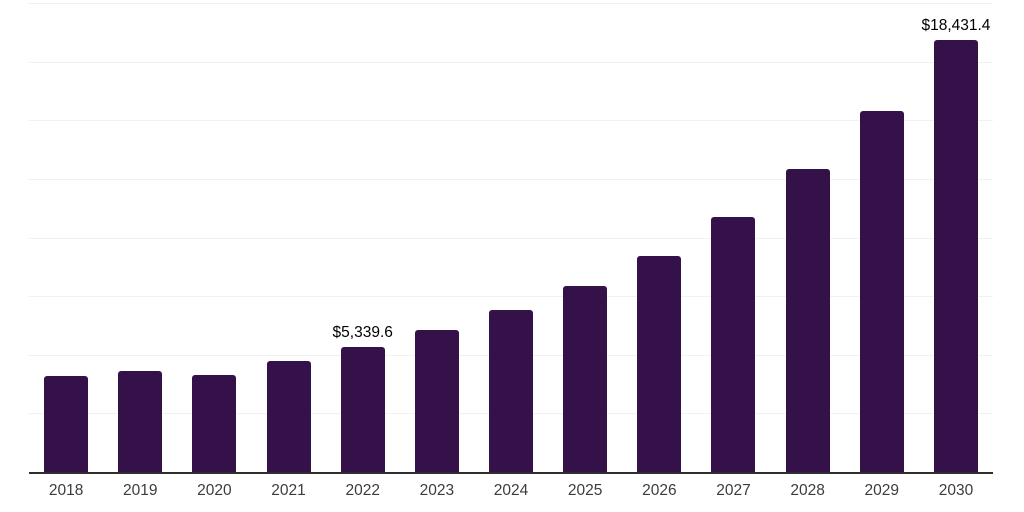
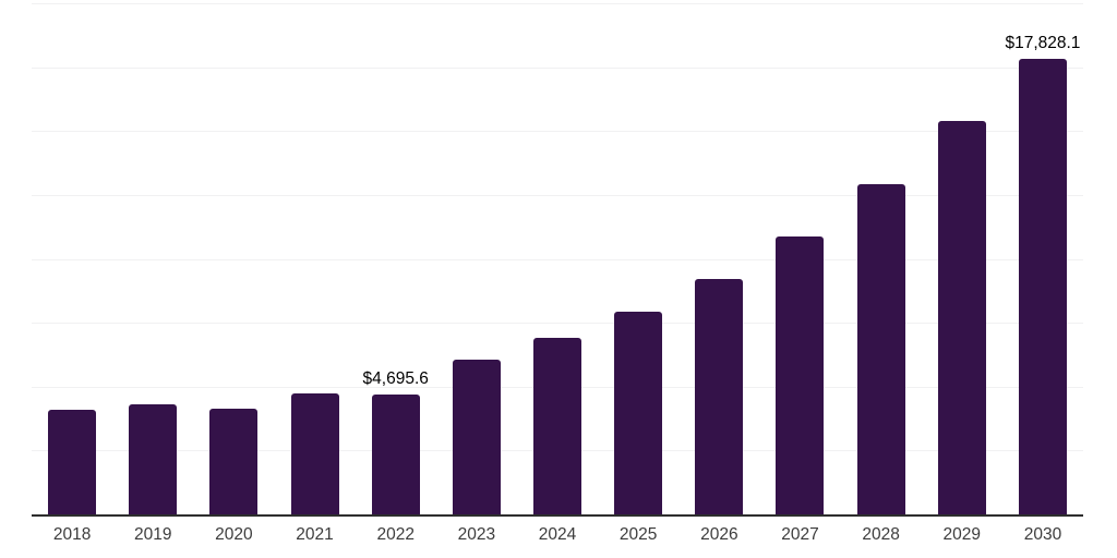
2022: $5,339.6 -> $4,695.6
2030: $18,431.4 -> $17,828.1
